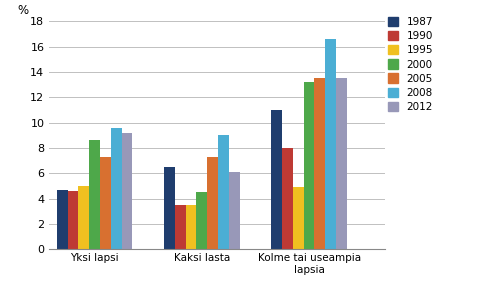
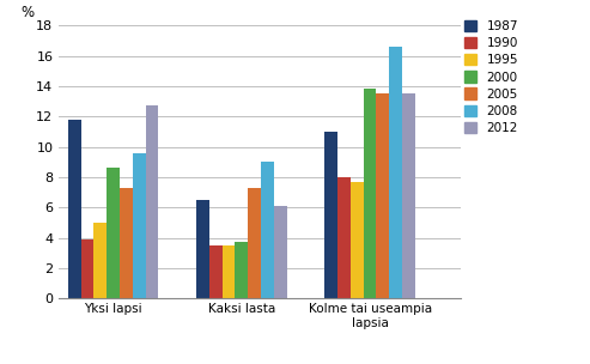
1987/Yksi lapsi: 4.7 -> 11.8
1990/Yksi lapsi: 4.6 -> 3.9
2012/Yksi lapsi: 9.2 -> 12.7
2000/Kaksi lasta: 4.5 -> 3.7
1995/Kolme tai useampia lapsia: 4.9 -> 7.7
2000/Kolme tai useampia lapsia: 13.2 -> 13.8
